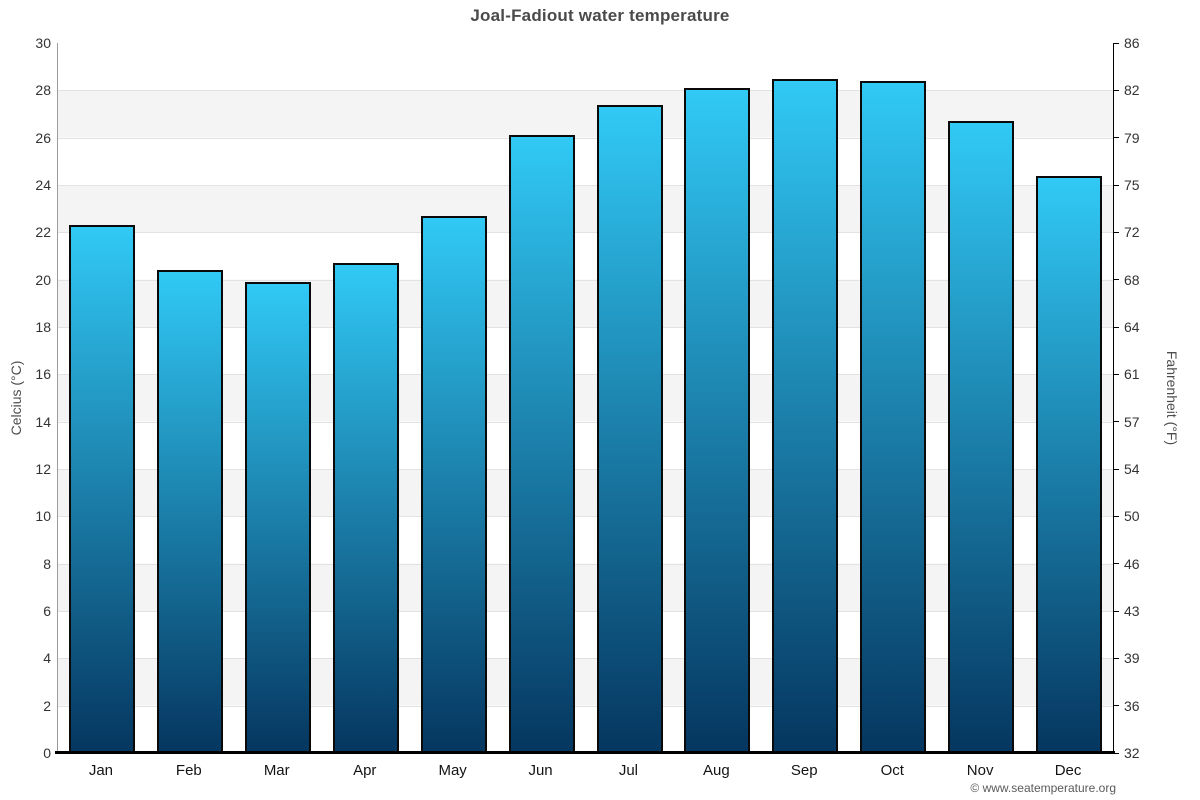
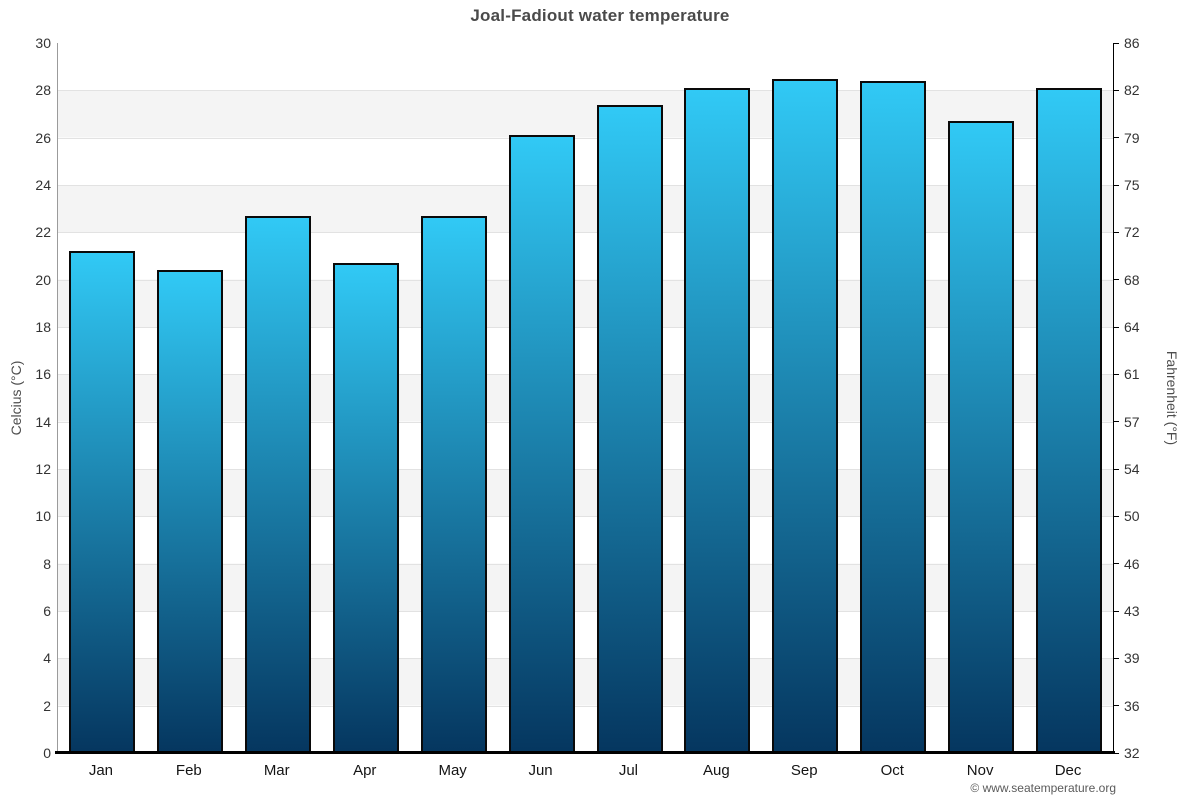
Jan: 22.3 -> 21.2
Mar: 19.9 -> 22.7
Dec: 24.4 -> 28.1
